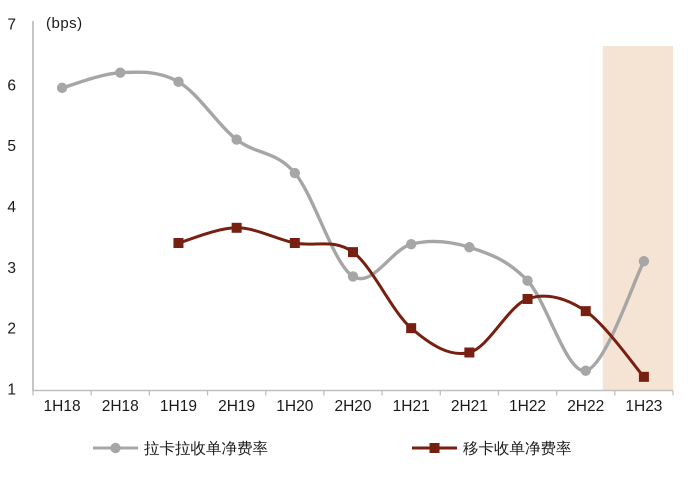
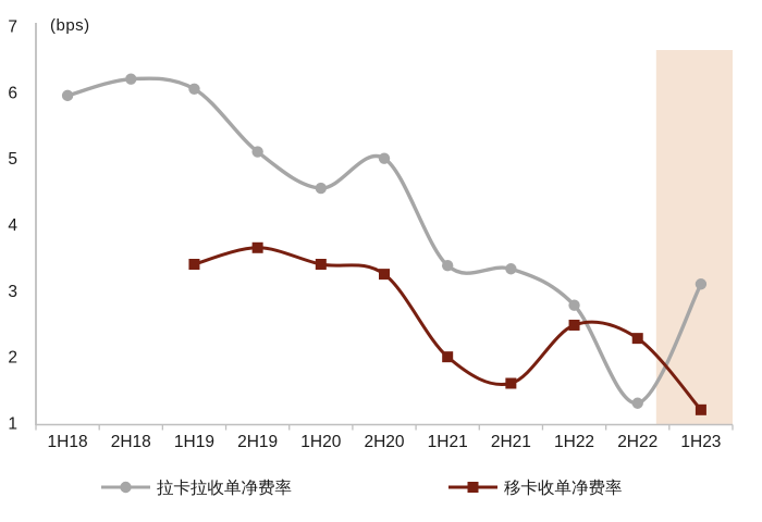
拉卡拉收单净费率/2H20: 2.9 -> 5.0
